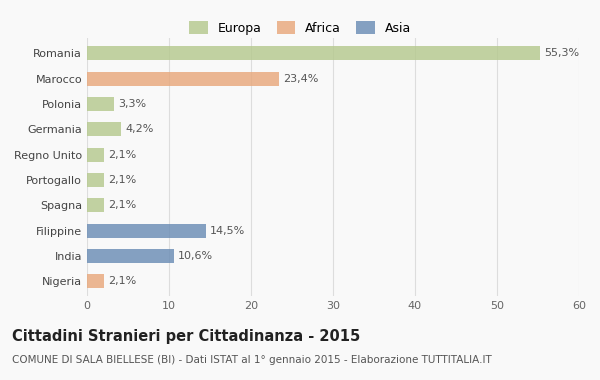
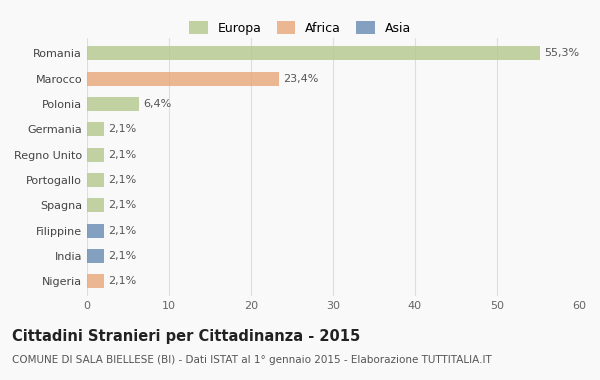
Polonia: 3,3% -> 6,4%
Germania: 4,2% -> 2,1%
Filippine: 14,5% -> 2,1%
India: 10,6% -> 2,1%
